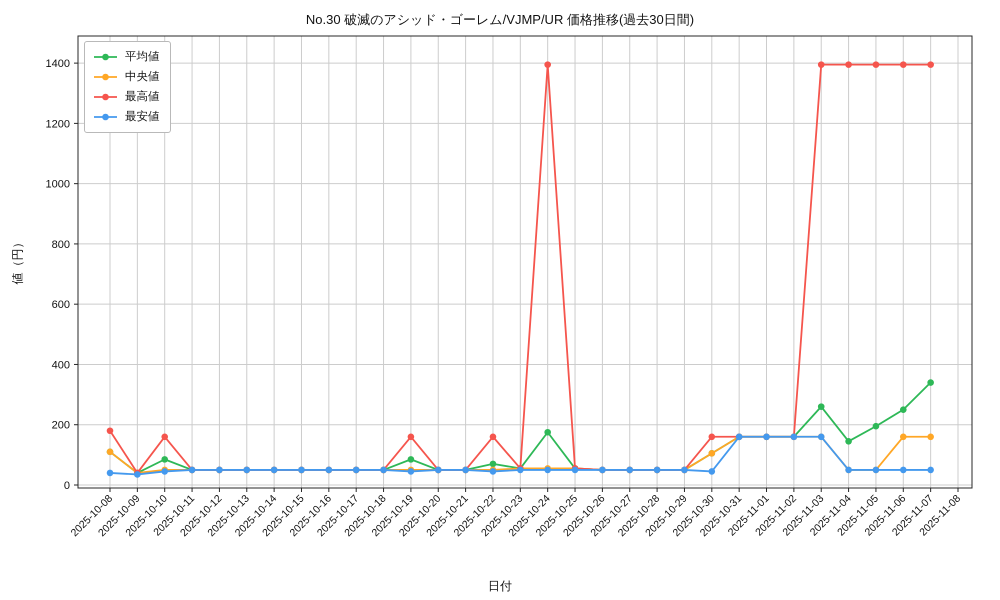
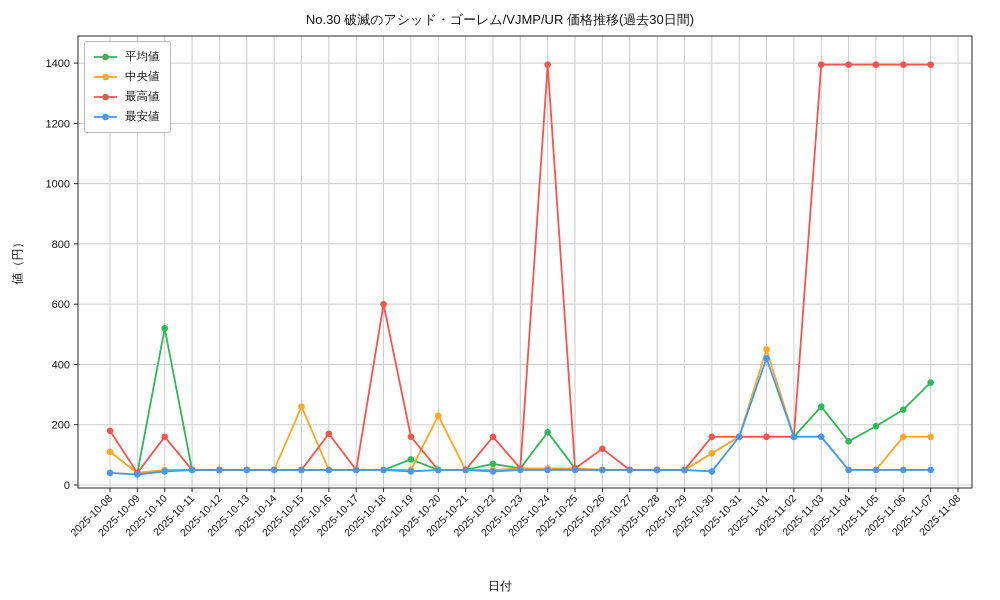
平均値/2025-10-10: 80 -> 520
中央値/2025-10-15: 50 -> 260
最高値/2025-10-16: 50 -> 170
最高値/2025-10-18: 50 -> 600
中央値/2025-10-20: 50 -> 230
最高値/2025-10-26: 50 -> 120
中央値/2025-11-01: 160 -> 450
最安値/2025-11-01: 160 -> 420
